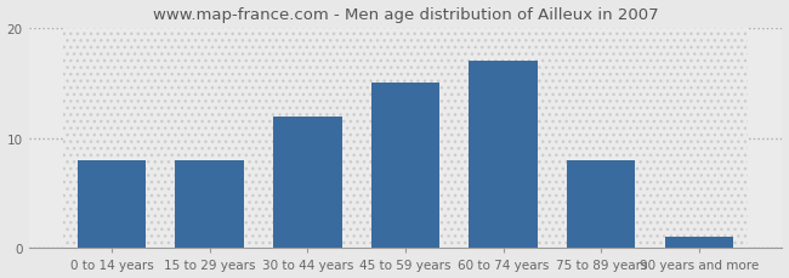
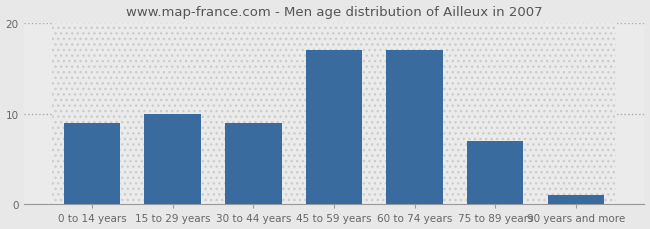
0 to 14 years: 8 -> 9
15 to 29 years: 8 -> 10
30 to 44 years: 12 -> 9
45 to 59 years: 15 -> 17
75 to 89 years: 8 -> 7
